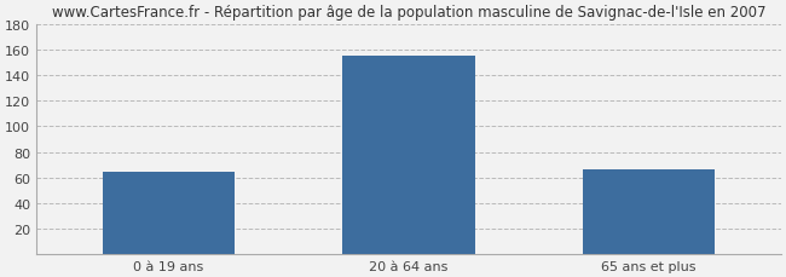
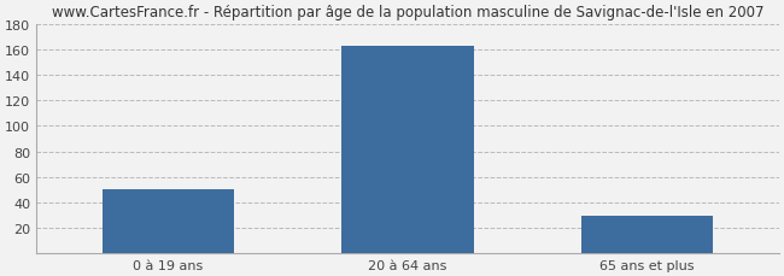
0 à 19 ans: 64 -> 50
20 à 64 ans: 155 -> 163
65 ans et plus: 66 -> 29
